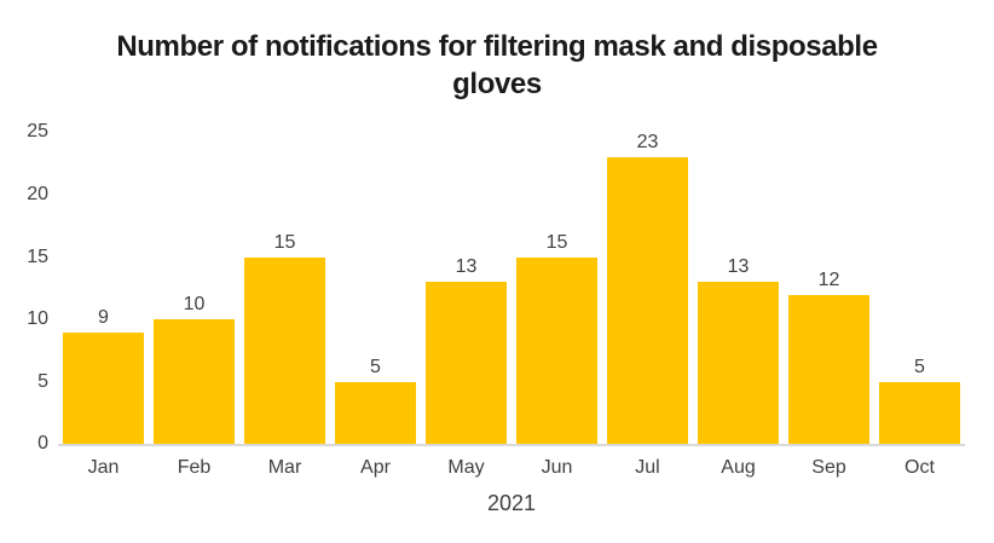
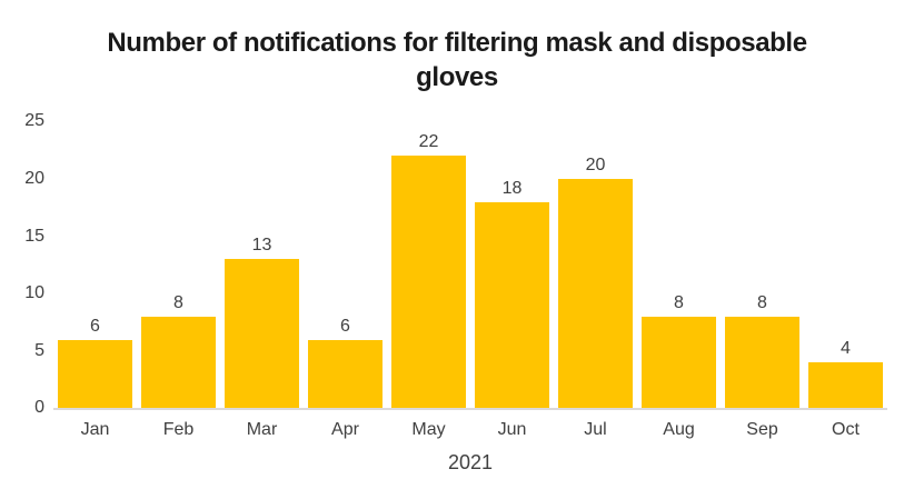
Jan: 9 -> 6
Feb: 10 -> 8
Mar: 15 -> 13
Apr: 5 -> 6
May: 13 -> 22
Jun: 15 -> 18
Jul: 23 -> 20
Aug: 13 -> 8
Sep: 12 -> 8
Oct: 5 -> 4
